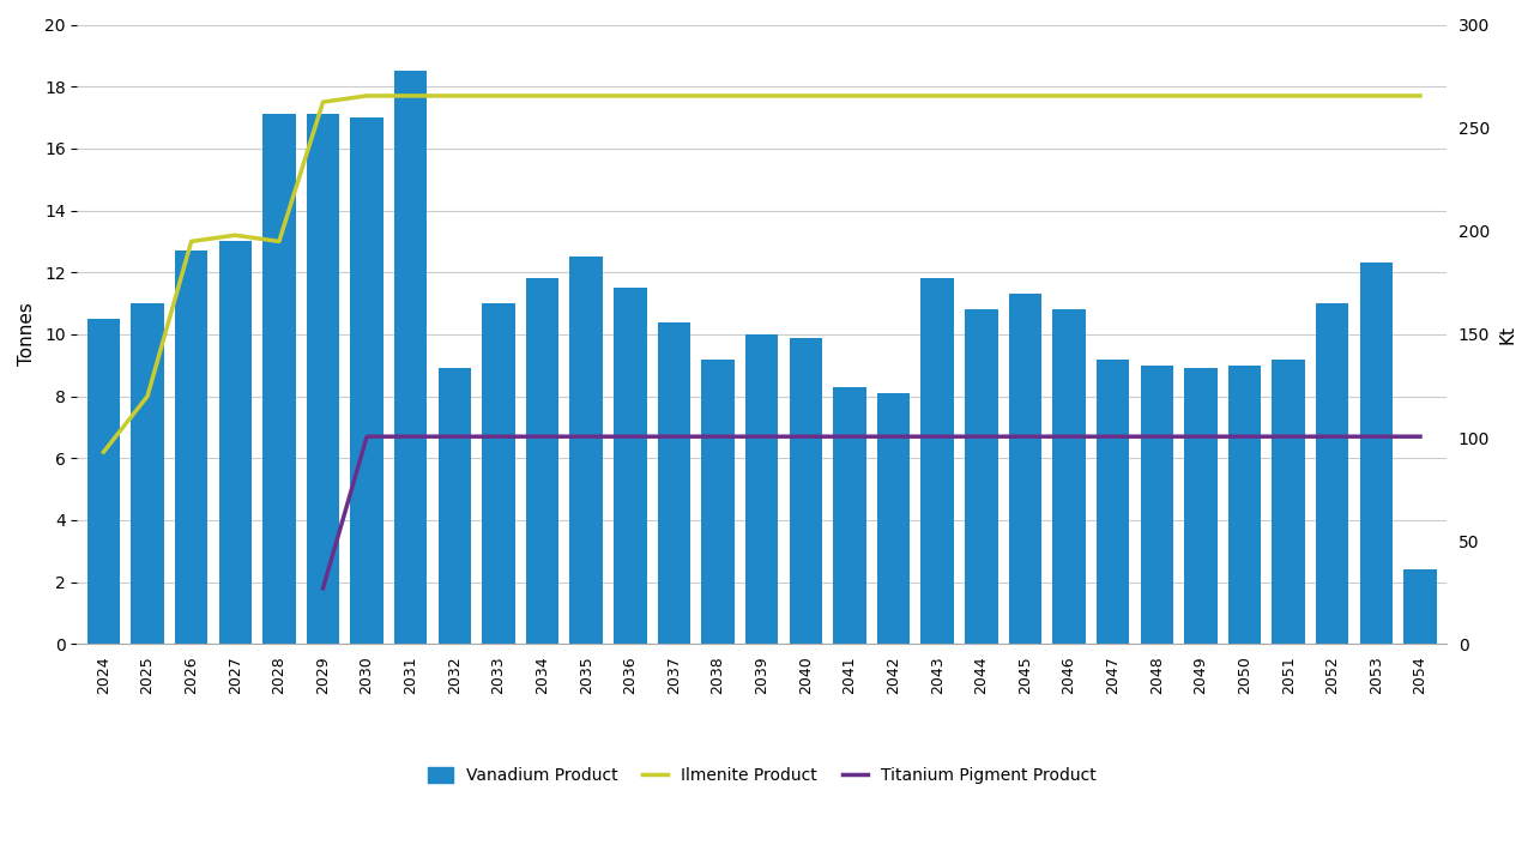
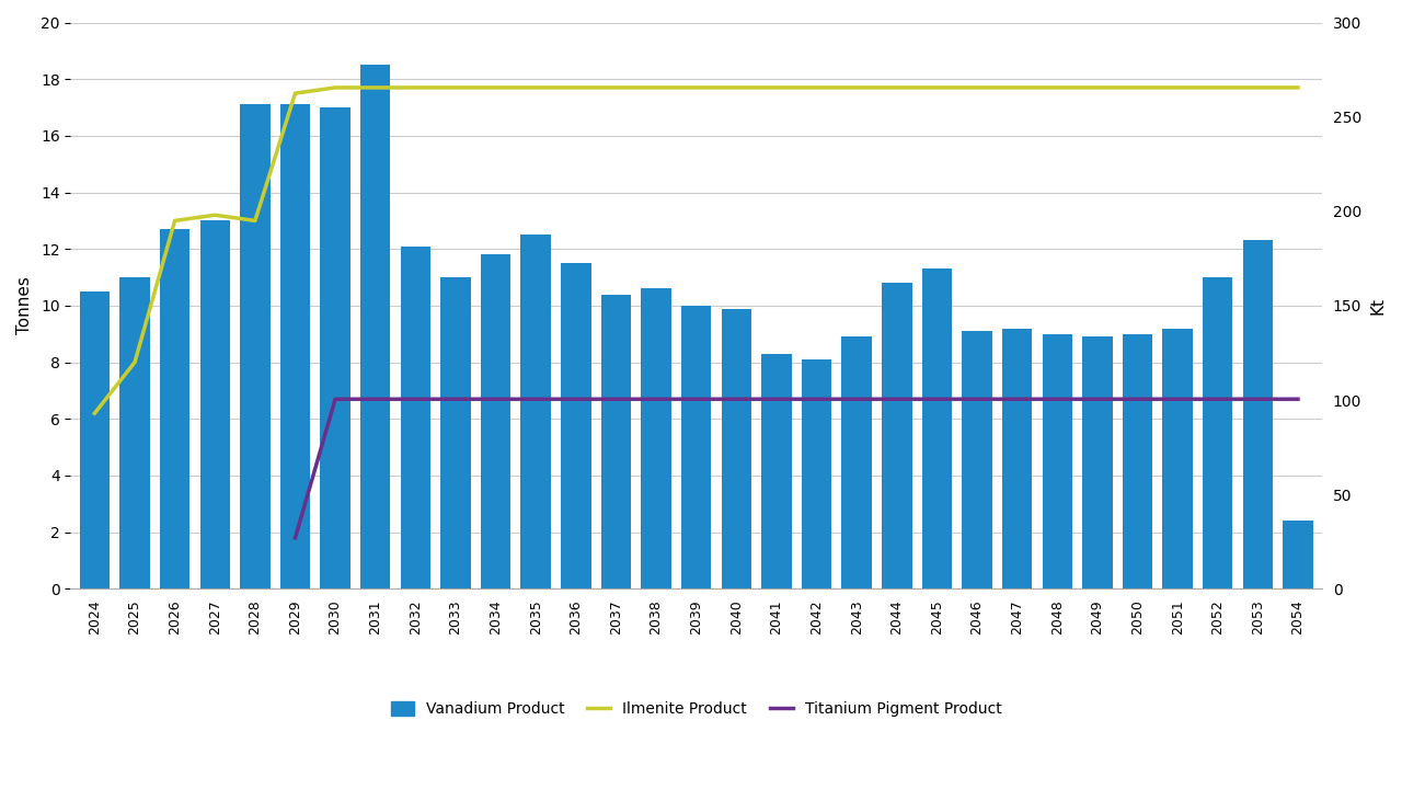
Vanadium Product/2032: 8.9 -> 12.1
Vanadium Product/2038: 9.2 -> 10.6
Vanadium Product/2043: 11.8 -> 8.9
Vanadium Product/2046: 10.8 -> 9.1
